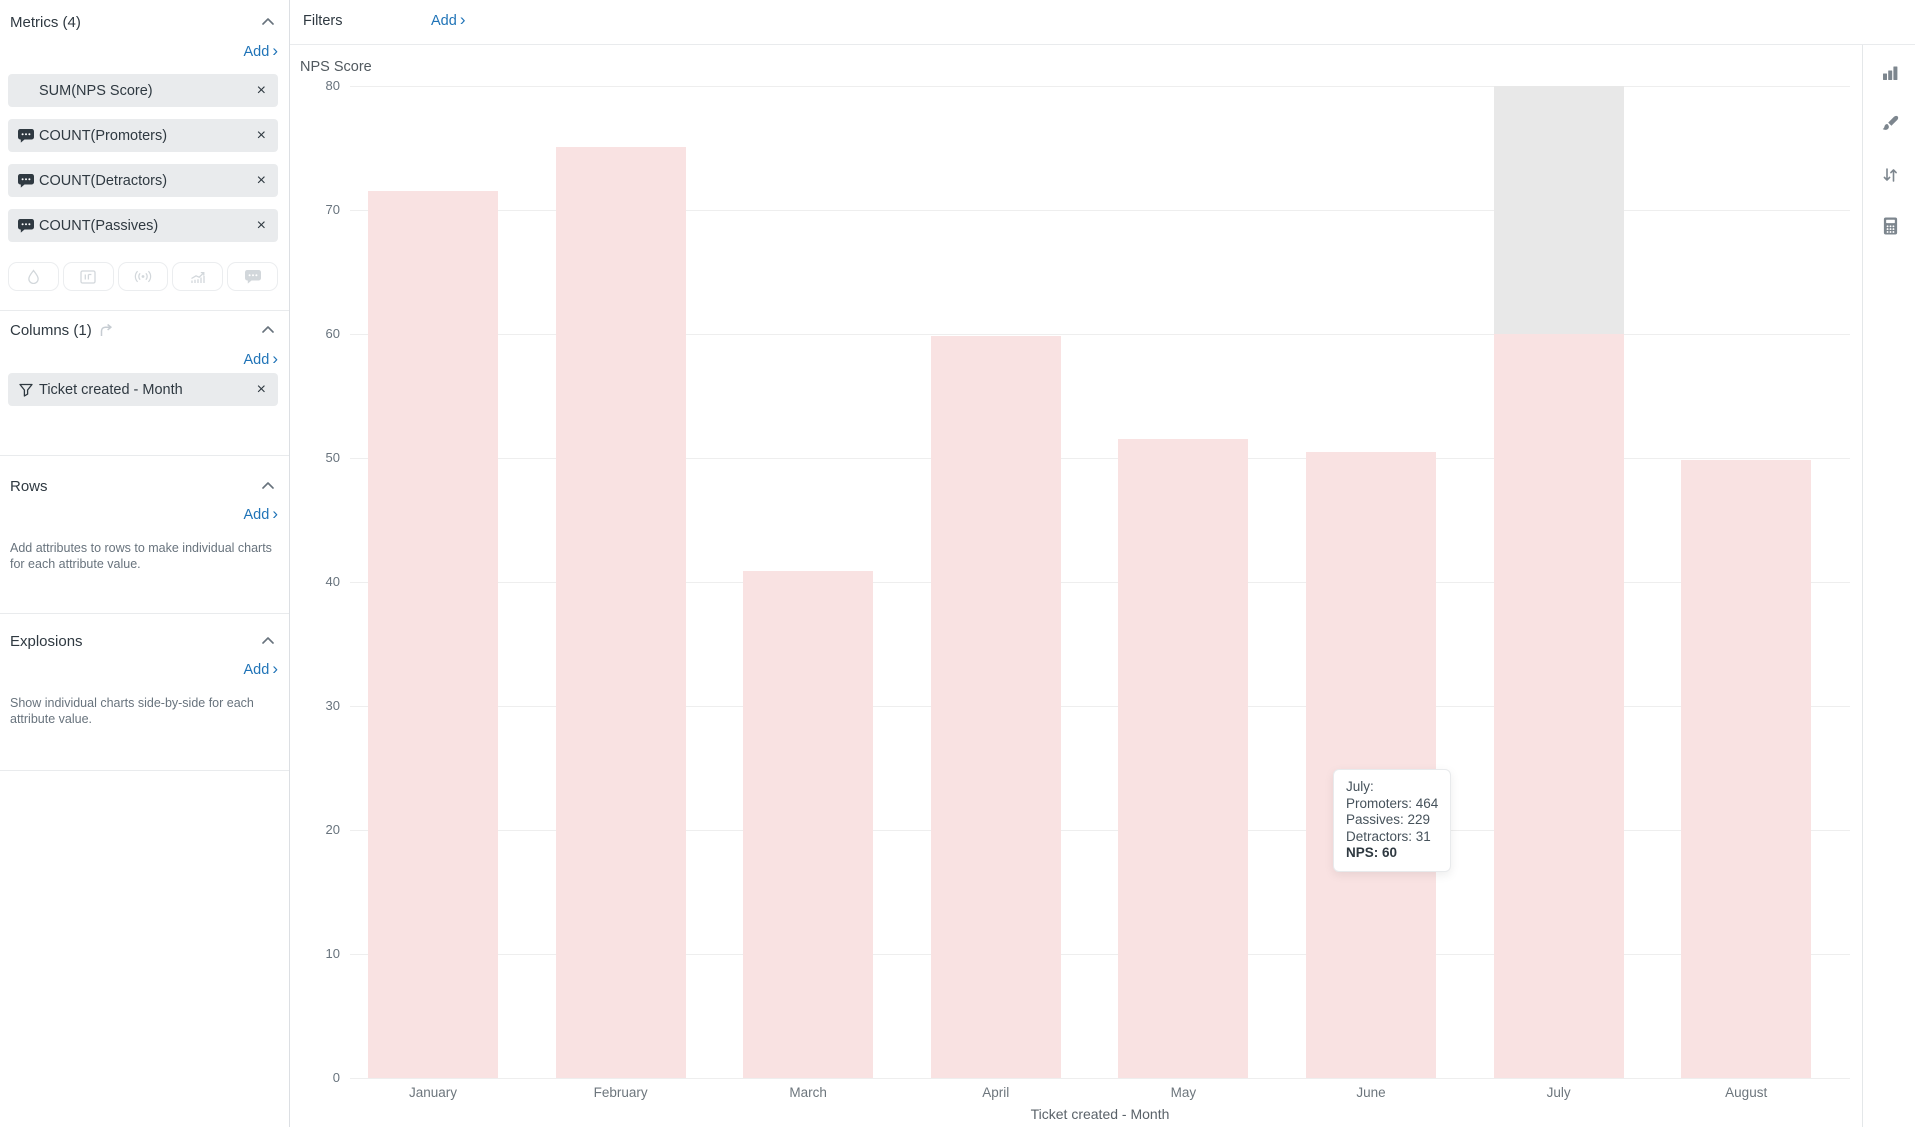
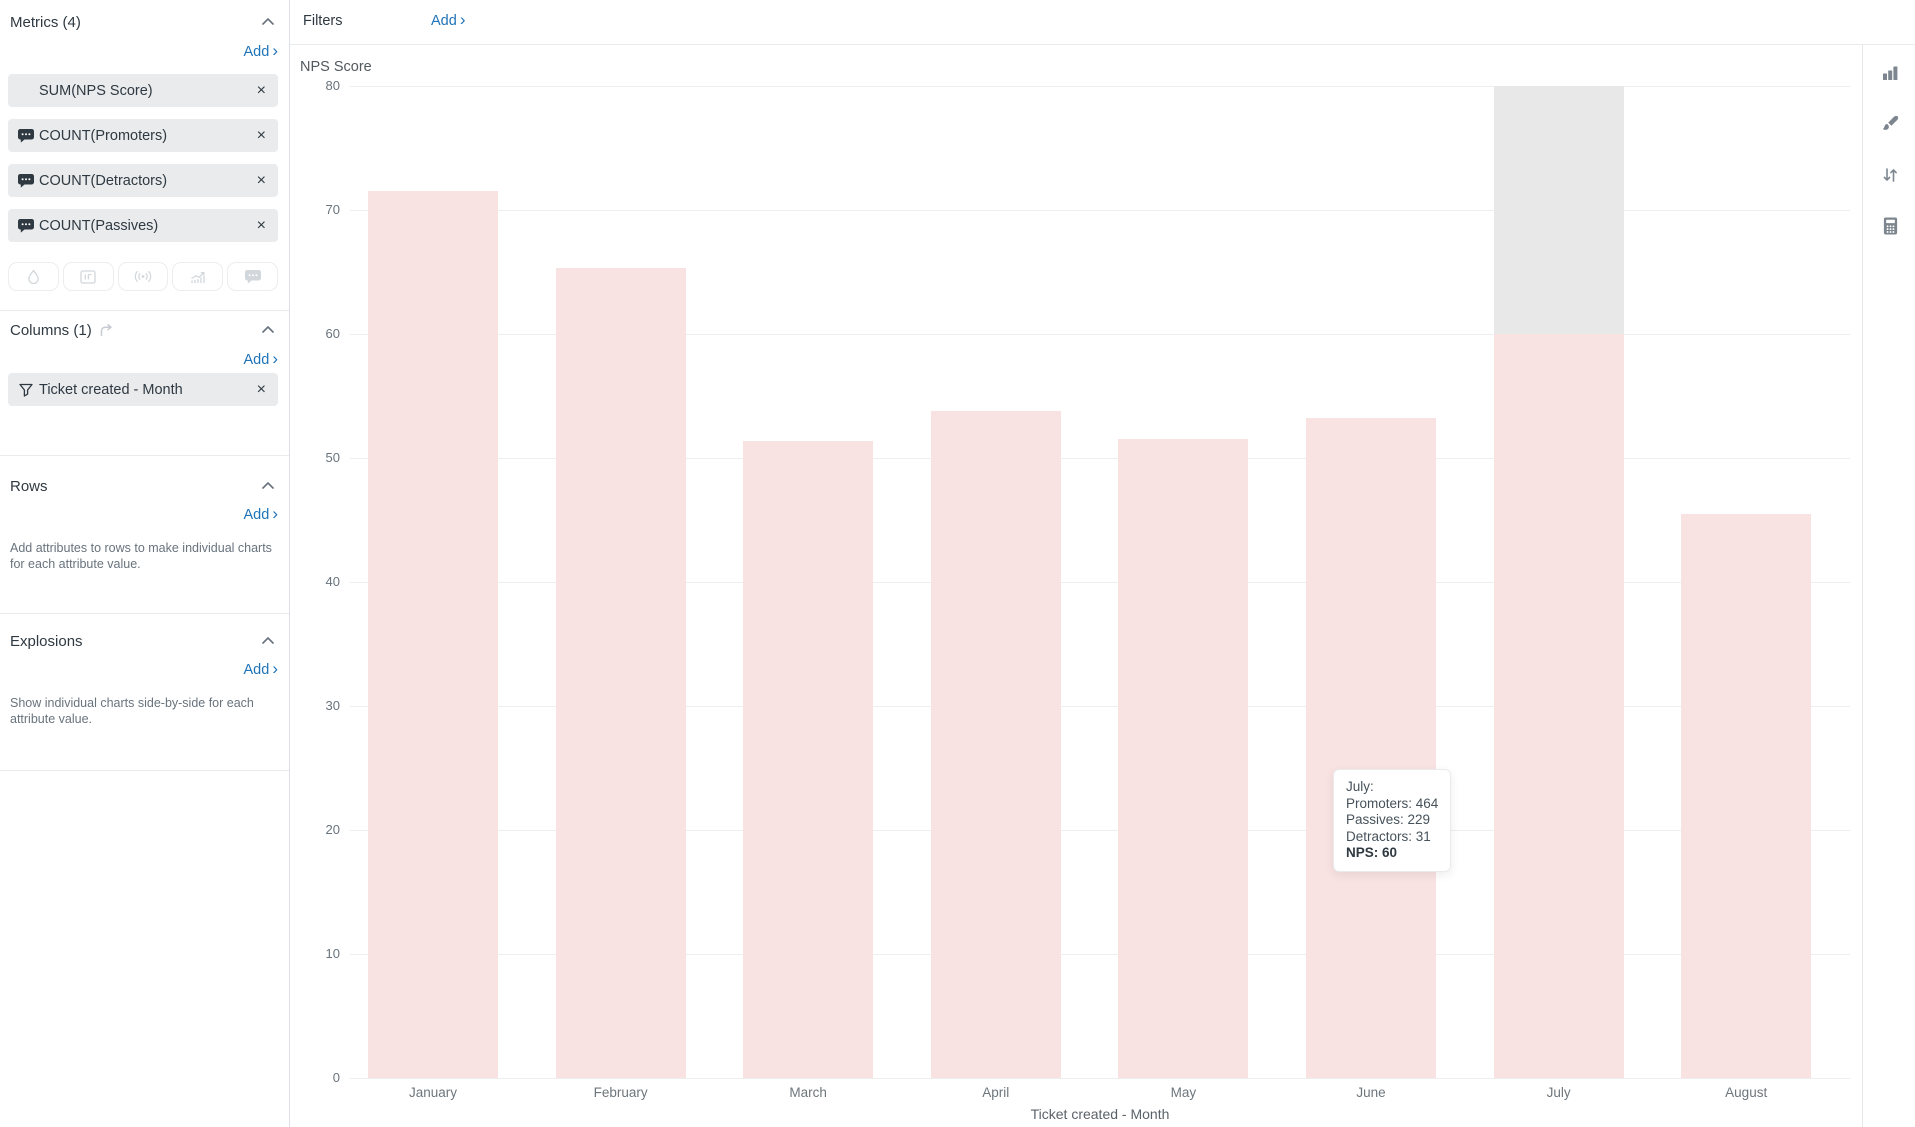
February: 75.1 -> 65.3
March: 40.9 -> 51.4
April: 59.8 -> 53.8
June: 50.5 -> 53.2
August: 49.8 -> 45.5
